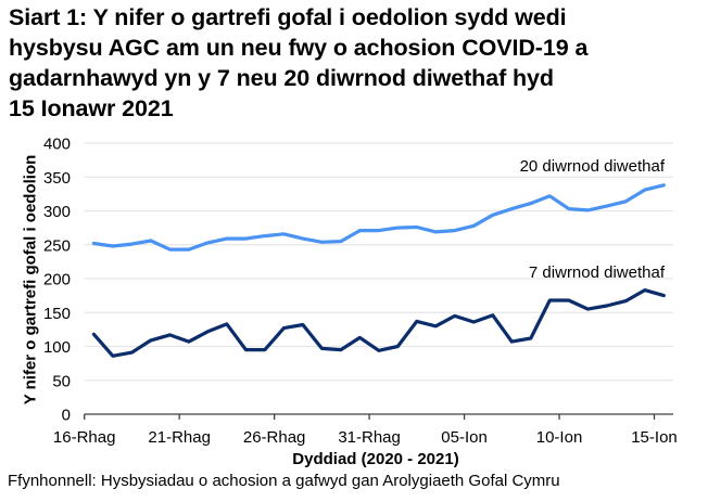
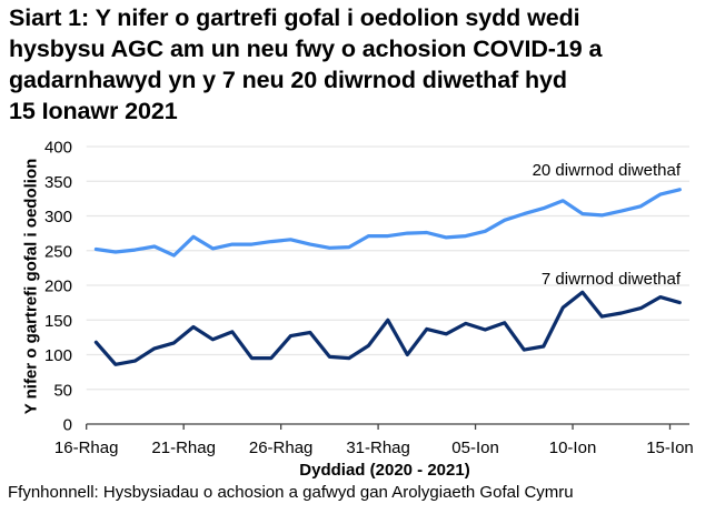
20 diwrnod diwethaf/21-Rhag: 240 -> 270
7 diwrnod diwethaf/21-Rhag: 110 -> 140
7 diwrnod diwethaf/31-Rhag: 90 -> 150
7 diwrnod diwethaf/10-Ion: 170 -> 190
